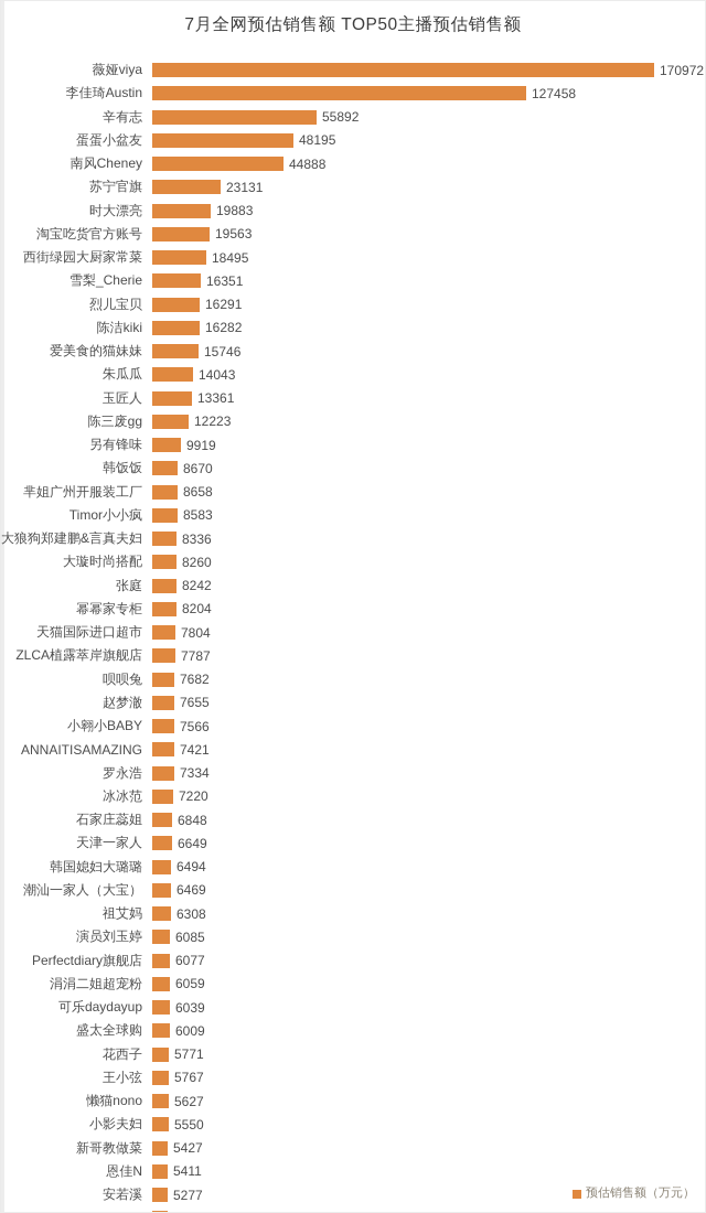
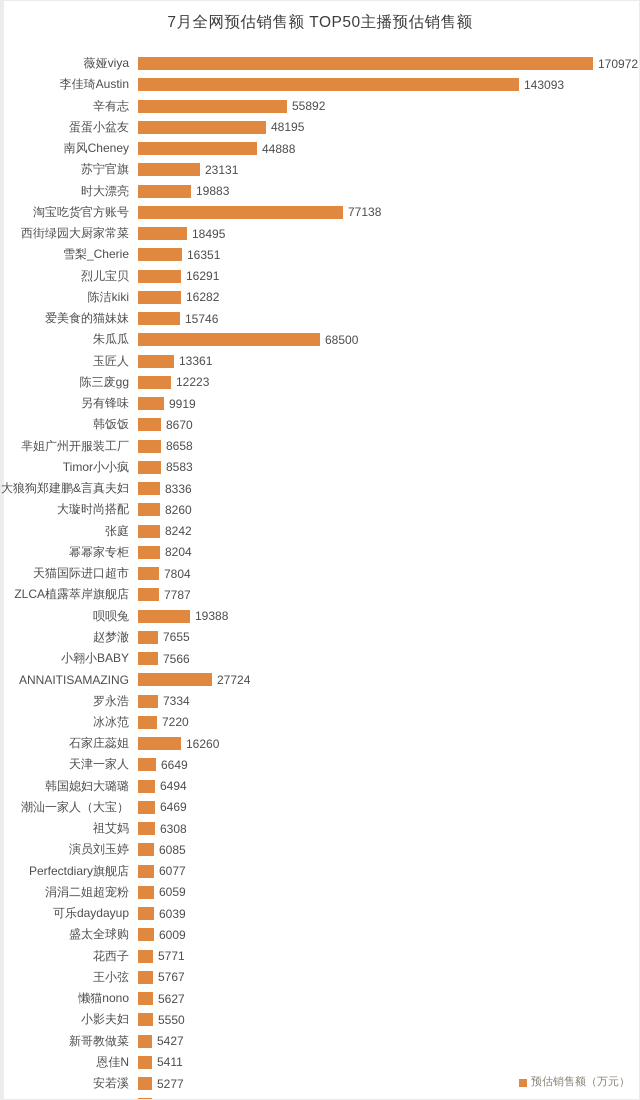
李佳琦Austin: 127458 -> 143093
淘宝吃货官方账号: 19563 -> 77138
朱瓜瓜: 14043 -> 68500
呗呗兔: 7682 -> 19388
ANNAITISAMAZING: 7421 -> 27724
石家庄蕊姐: 6848 -> 16260
